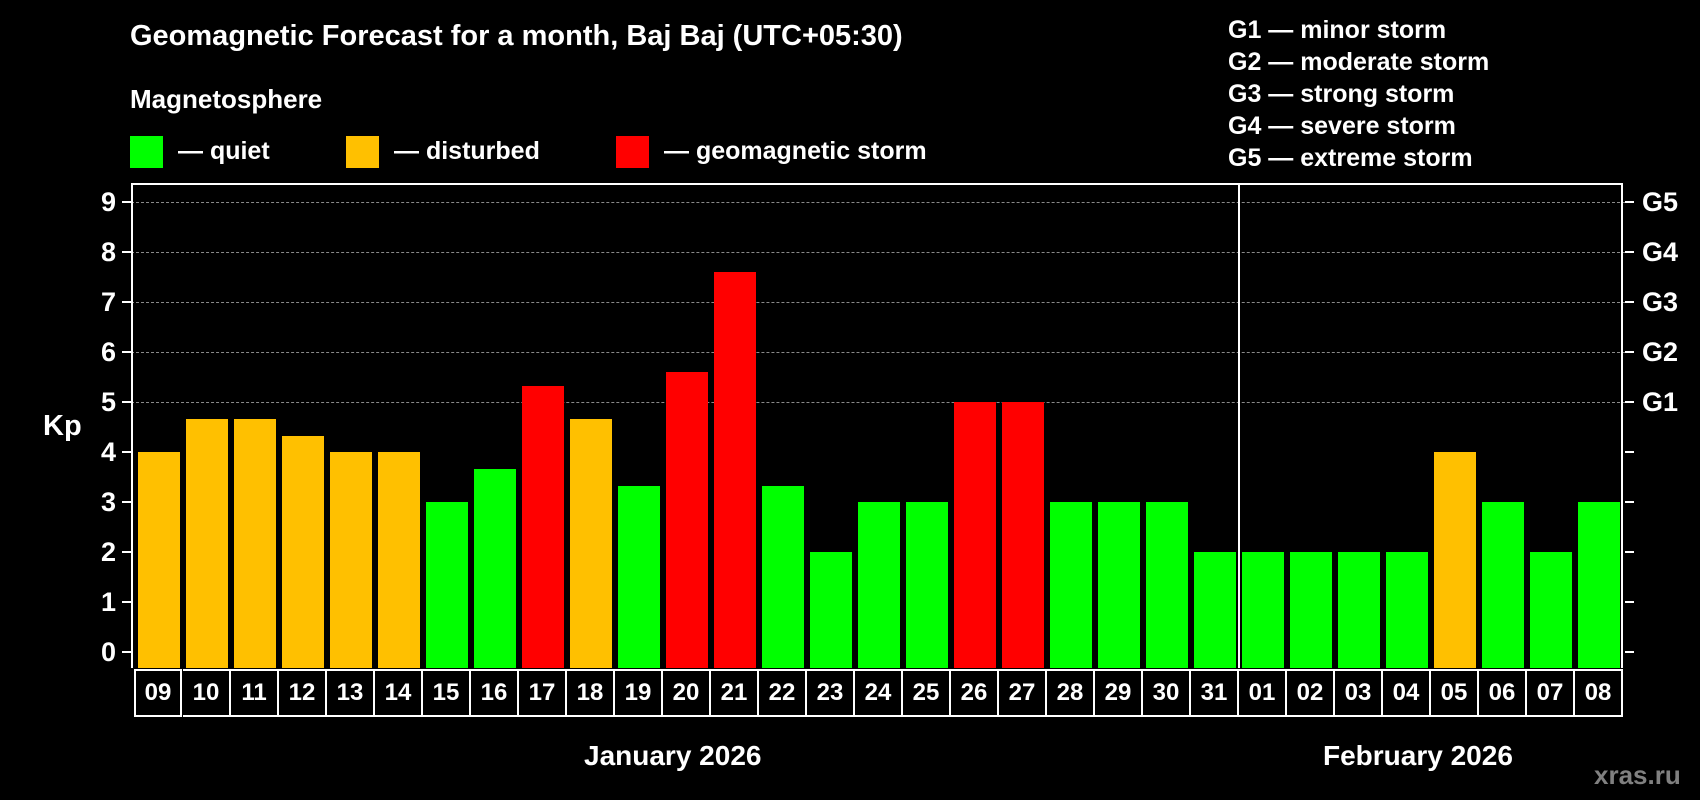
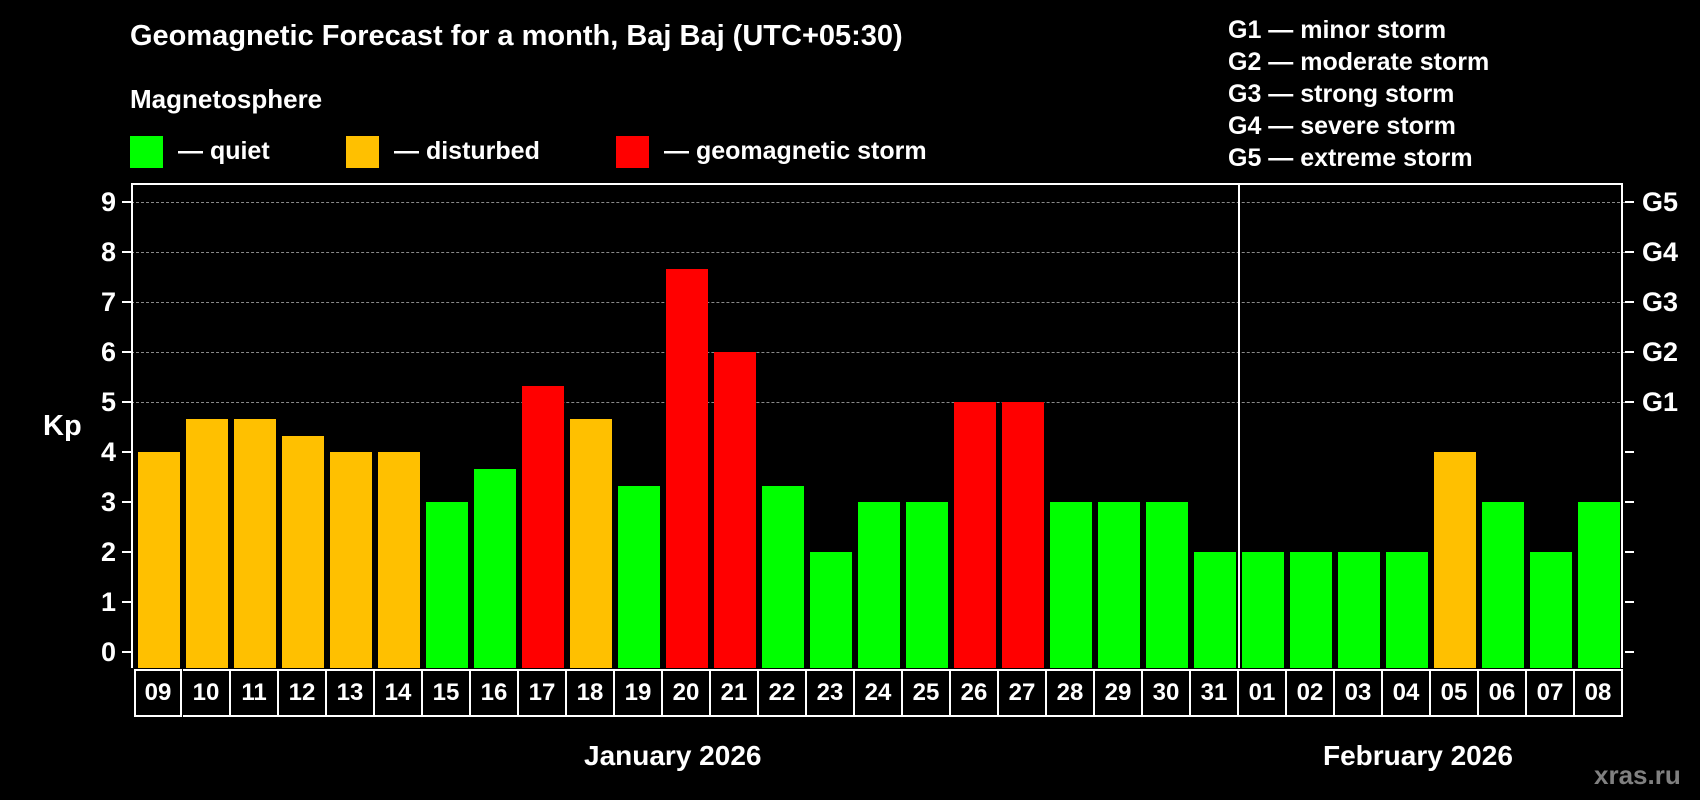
20: 5.6 -> 7.7
21: 7.6 -> 6.0
